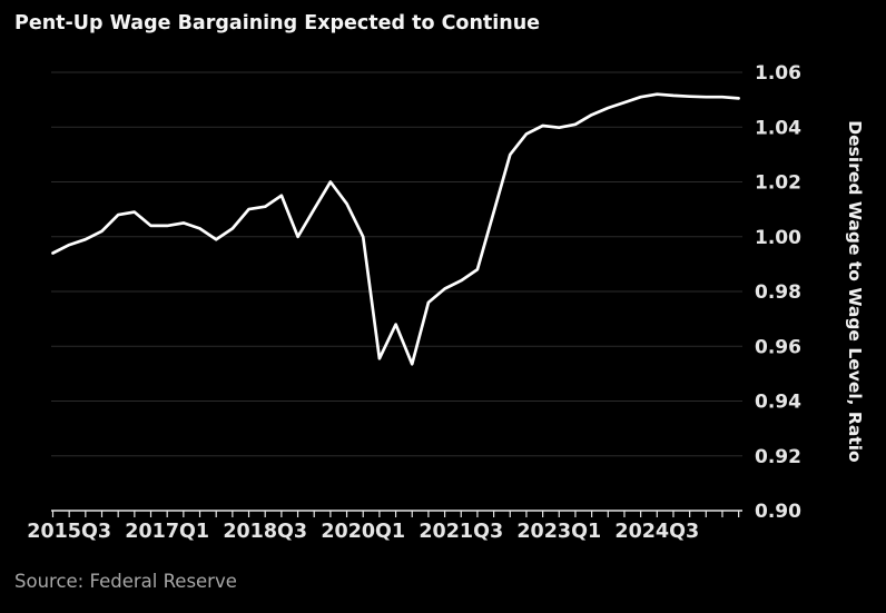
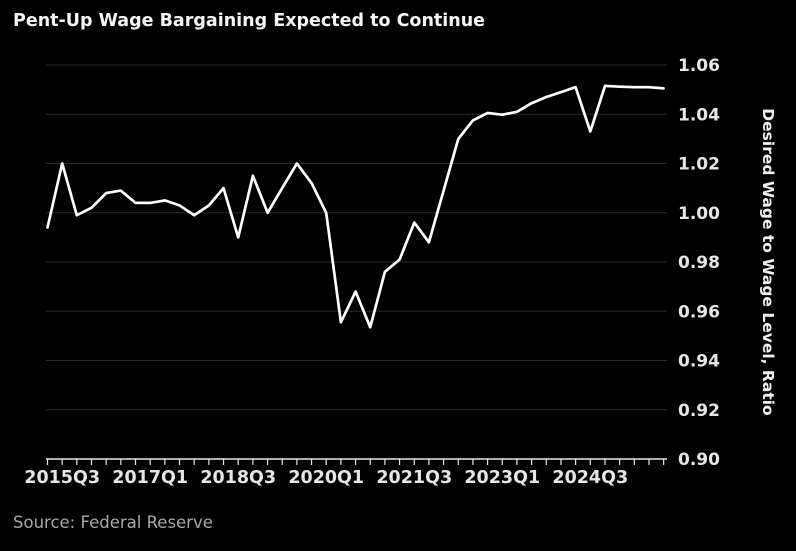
2015Q3: 0.997 -> 1.020
2018Q3: 1.011 -> 0.990
2021Q3: 0.984 -> 0.996
2024Q3: 1.052 -> 1.033
